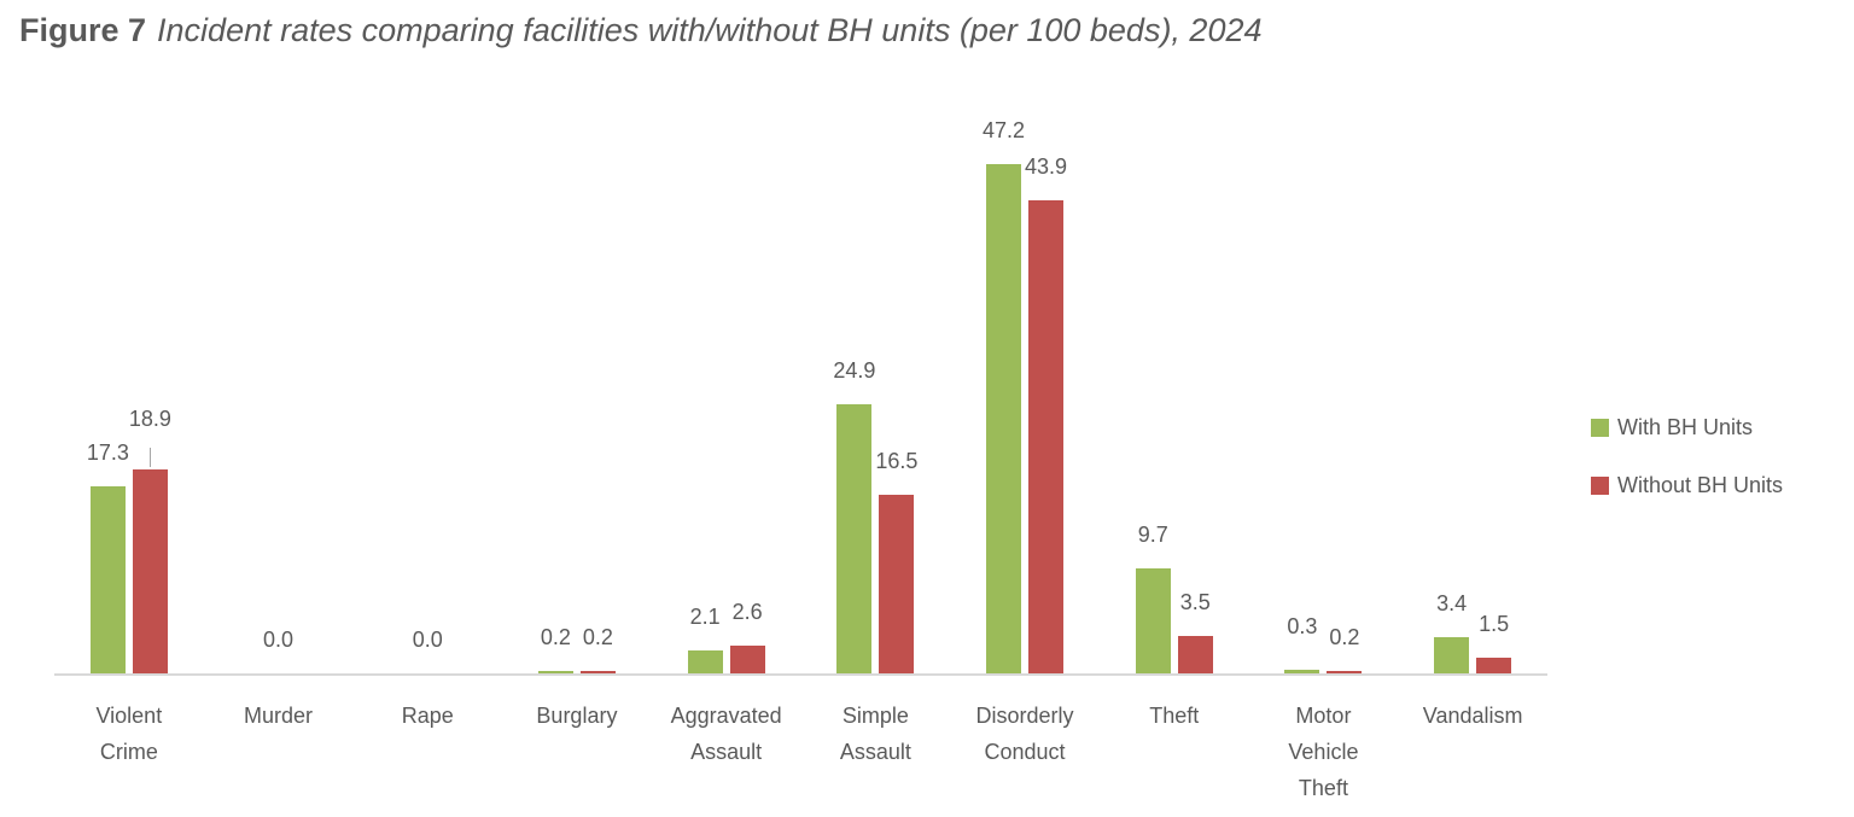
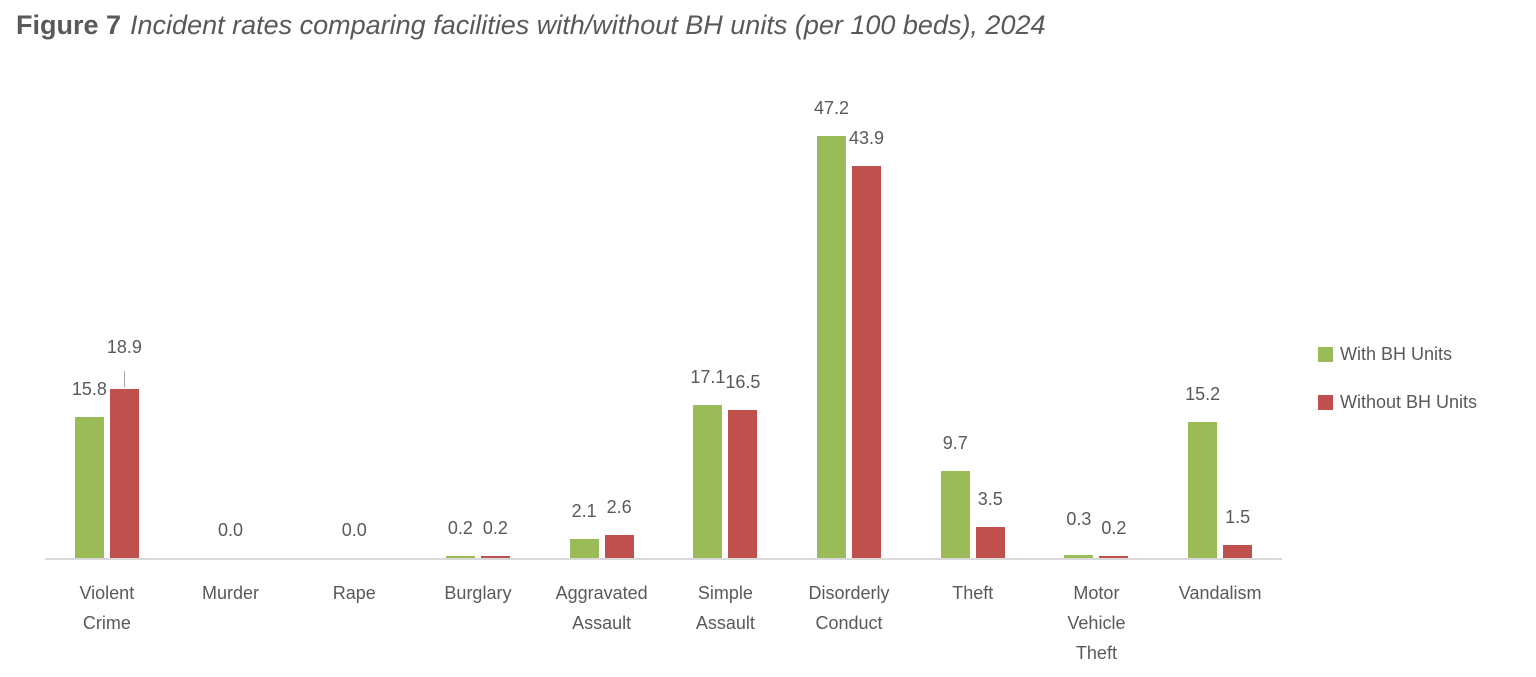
With BH Units/Violent Crime: 17.3 -> 15.8
With BH Units/Simple Assault: 24.9 -> 17.1
With BH Units/Vandalism: 3.4 -> 15.2
